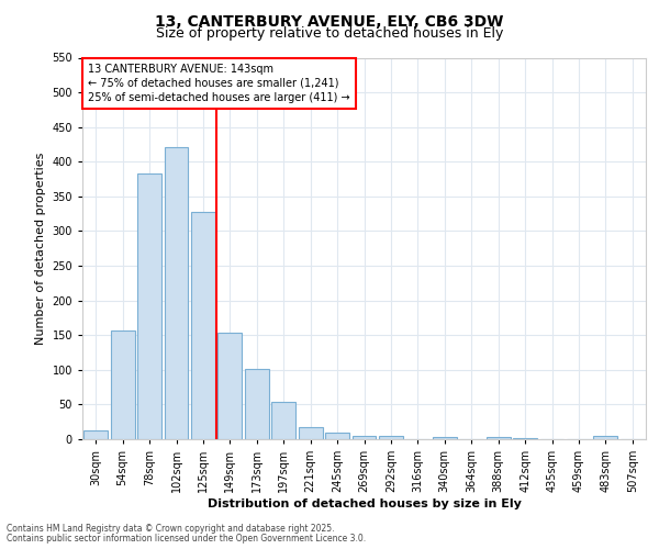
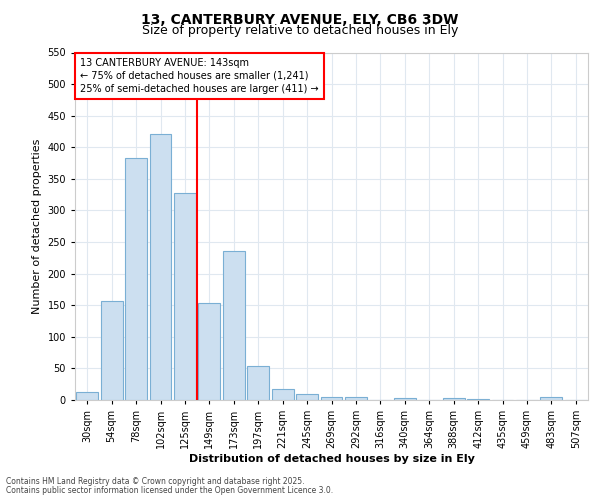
173sqm: 101 -> 236
